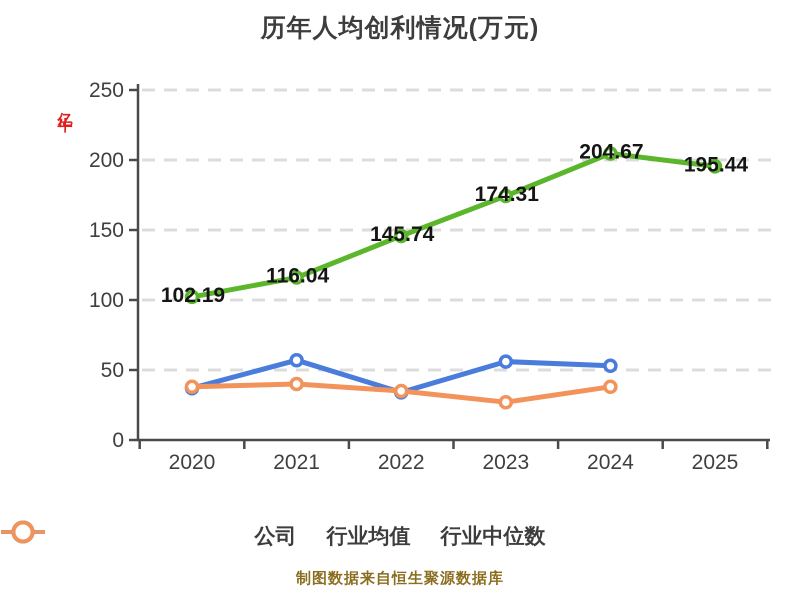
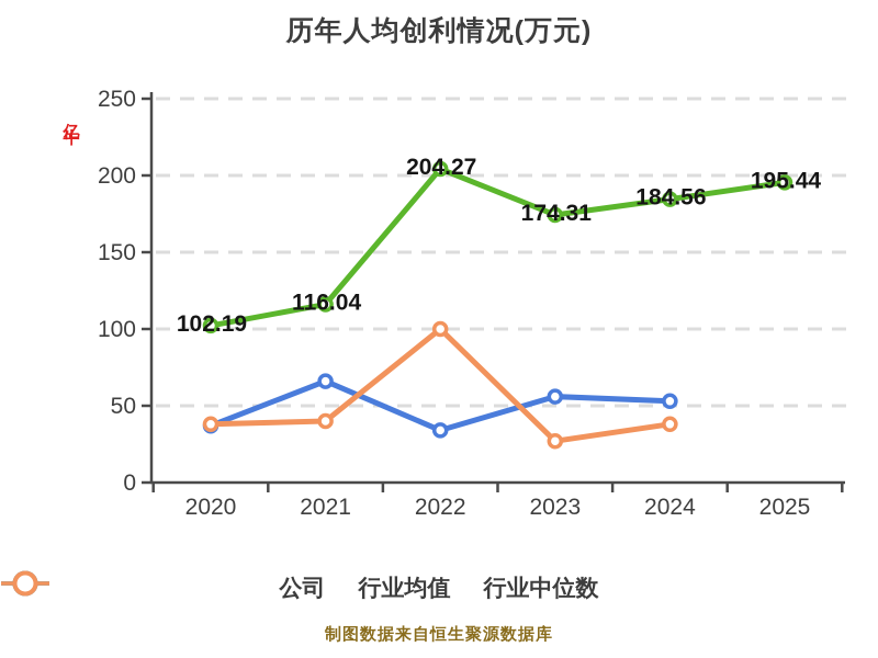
行业均值/2021: 57 -> 66
公司/2022: 145.74 -> 204.27
行业中位数/2022: 35 -> 100
公司/2024: 204.67 -> 184.56
